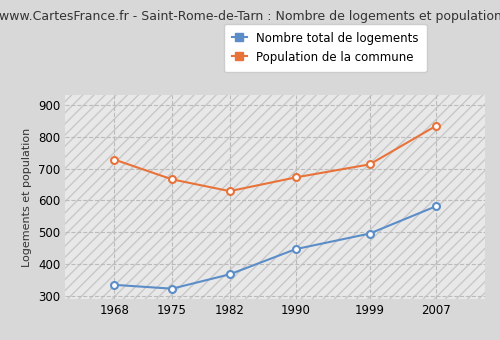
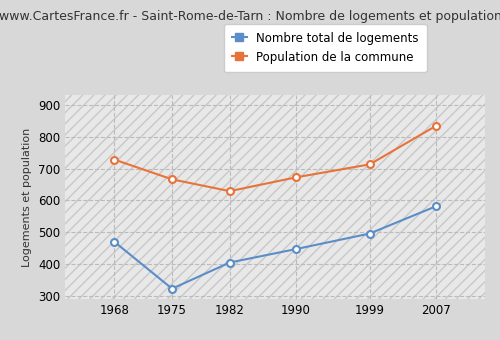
Nombre total de logements/1968: 335 -> 470
Nombre total de logements/1982: 368 -> 405
